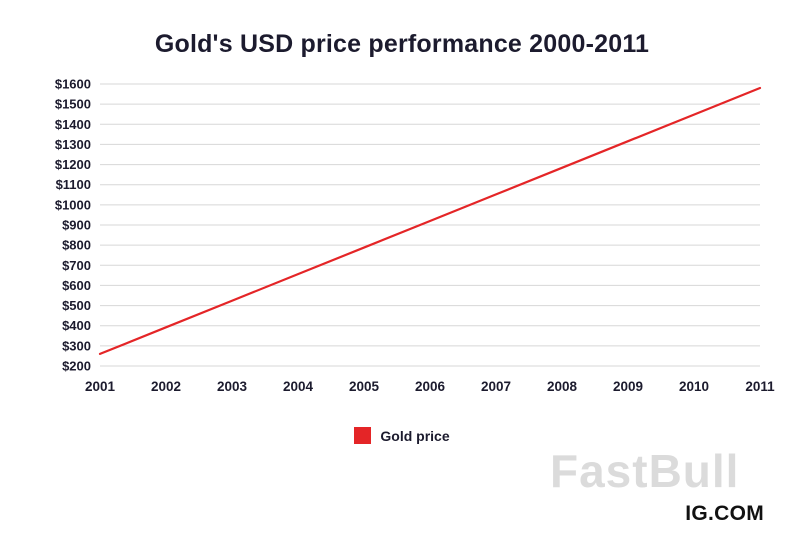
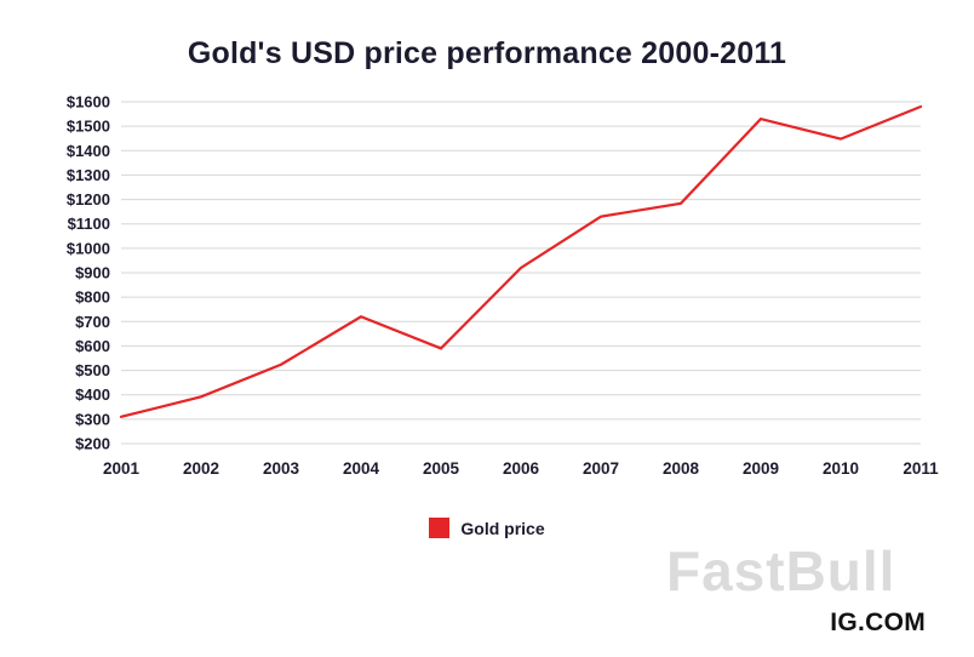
2001: $260 -> $310
2004: $660 -> $720
2005: $790 -> $590
2007: $1050 -> $1130
2009: $1320 -> $1530
